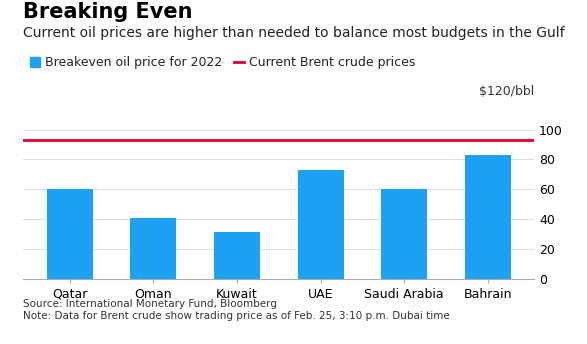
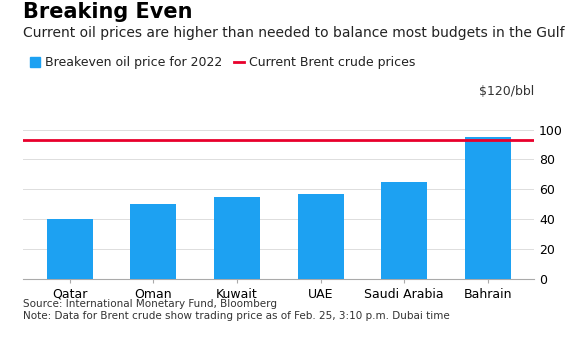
Qatar: 60 -> 40
Oman: 41 -> 50
Kuwait: 31 -> 55
UAE: 73 -> 57
Saudi Arabia: 60 -> 65
Bahrain: 83 -> 95
